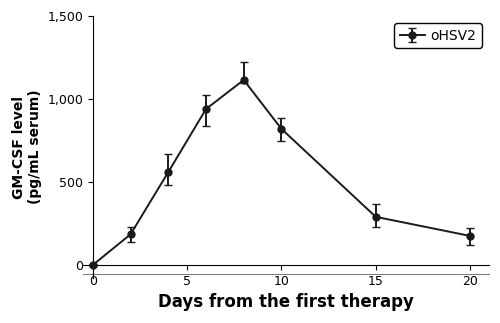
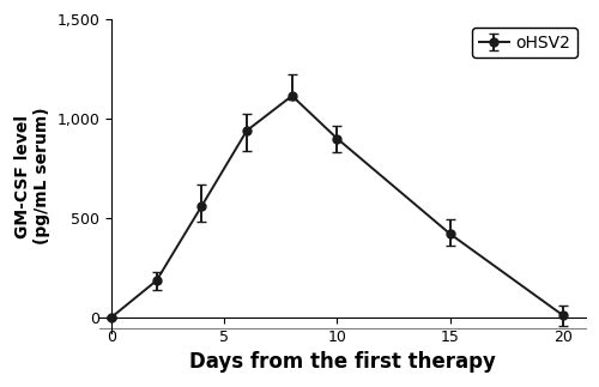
10: 820 -> 900
15: 290 -> 420
20: 180 -> 10
